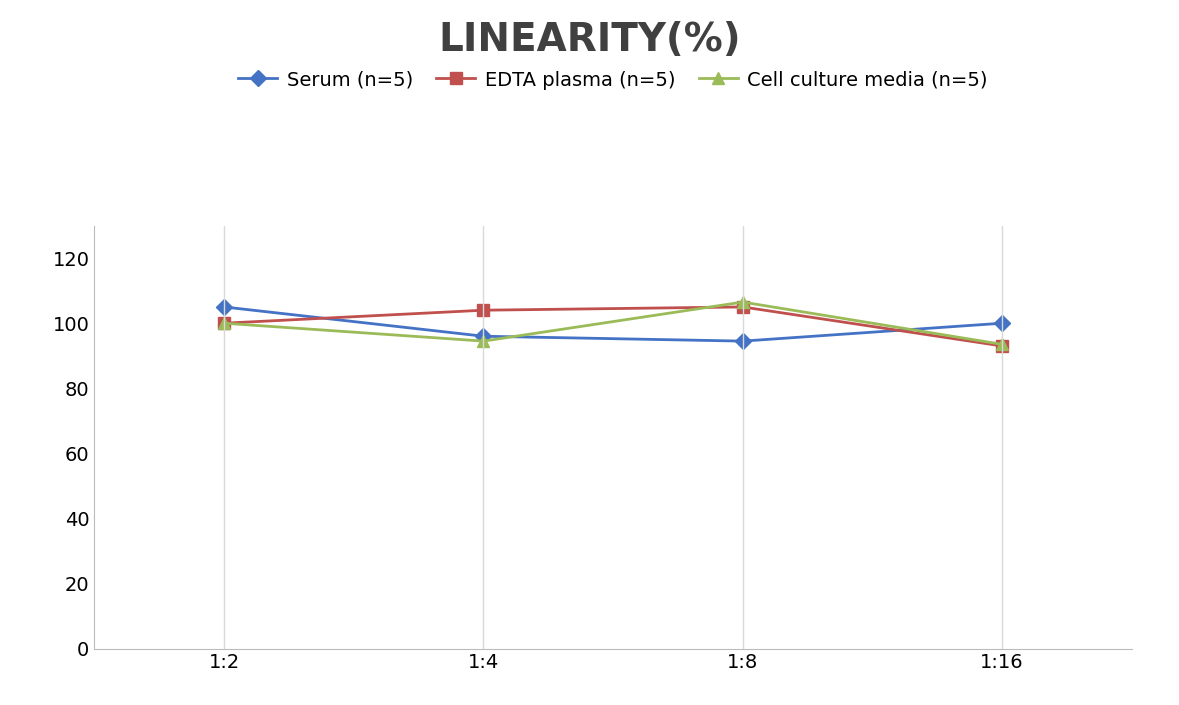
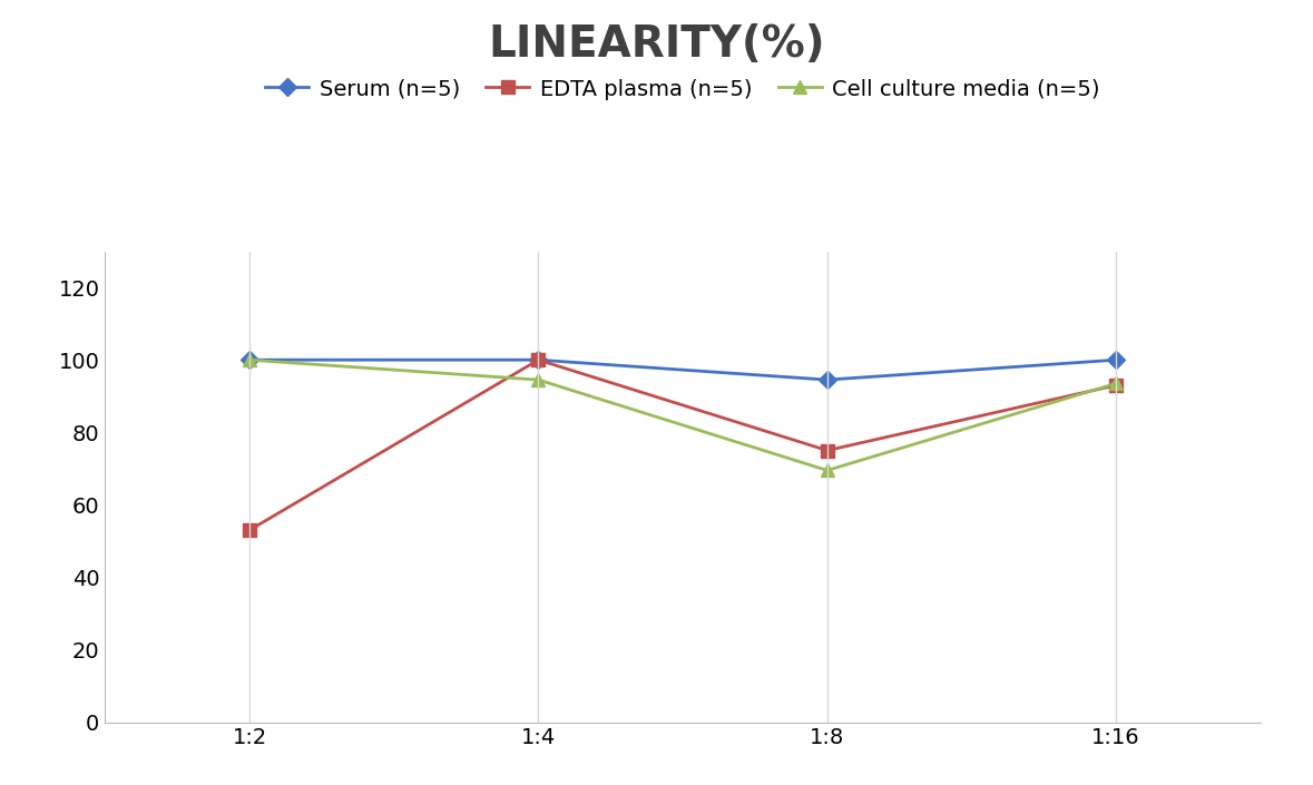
Serum (n=5)/1:2: 105.0 -> 100.0
EDTA plasma (n=5)/1:2: 100 -> 53
Serum (n=5)/1:4: 96.0 -> 100.0
EDTA plasma (n=5)/1:4: 104 -> 100
EDTA plasma (n=5)/1:8: 105 -> 75
Cell culture media (n=5)/1:8: 106.5 -> 69.5
